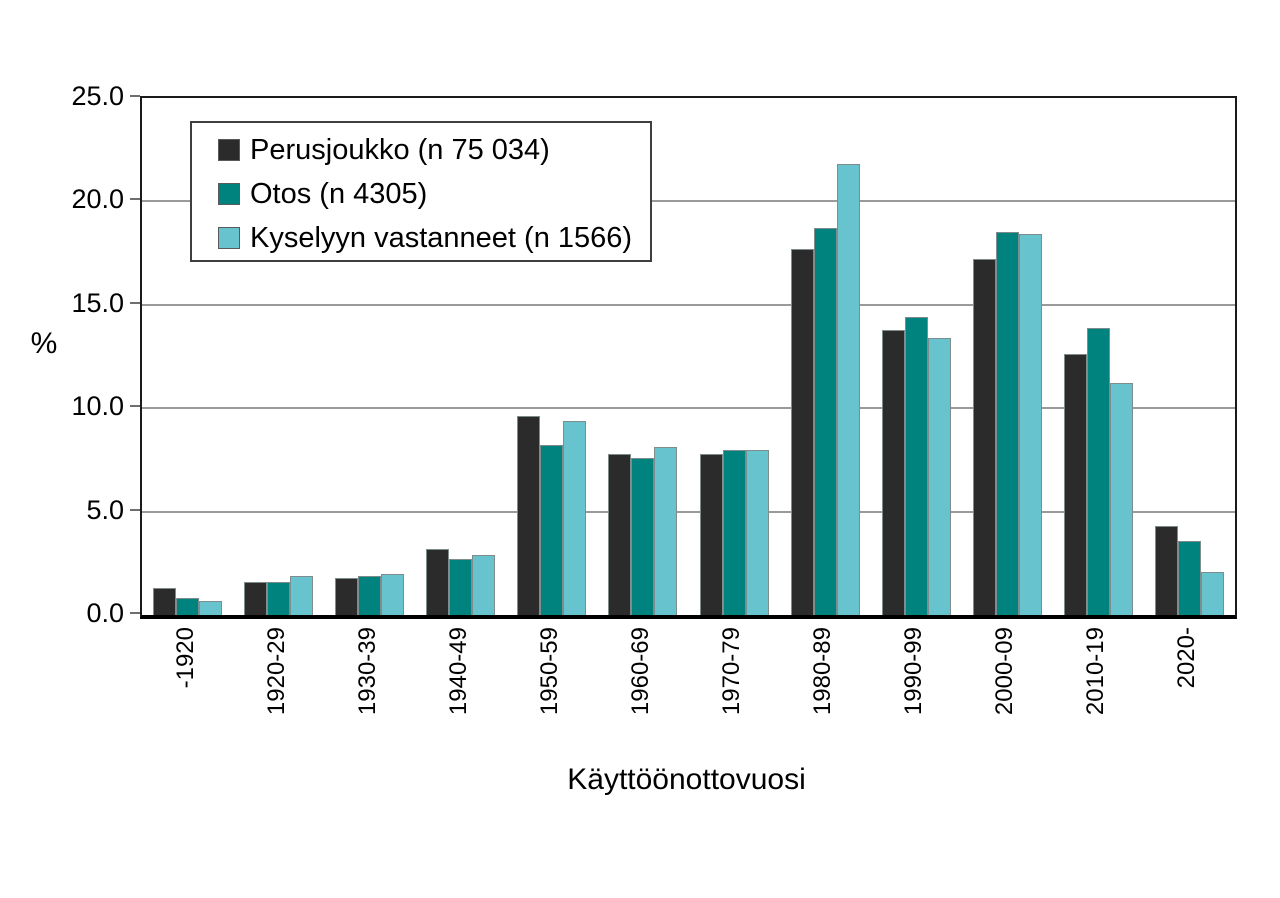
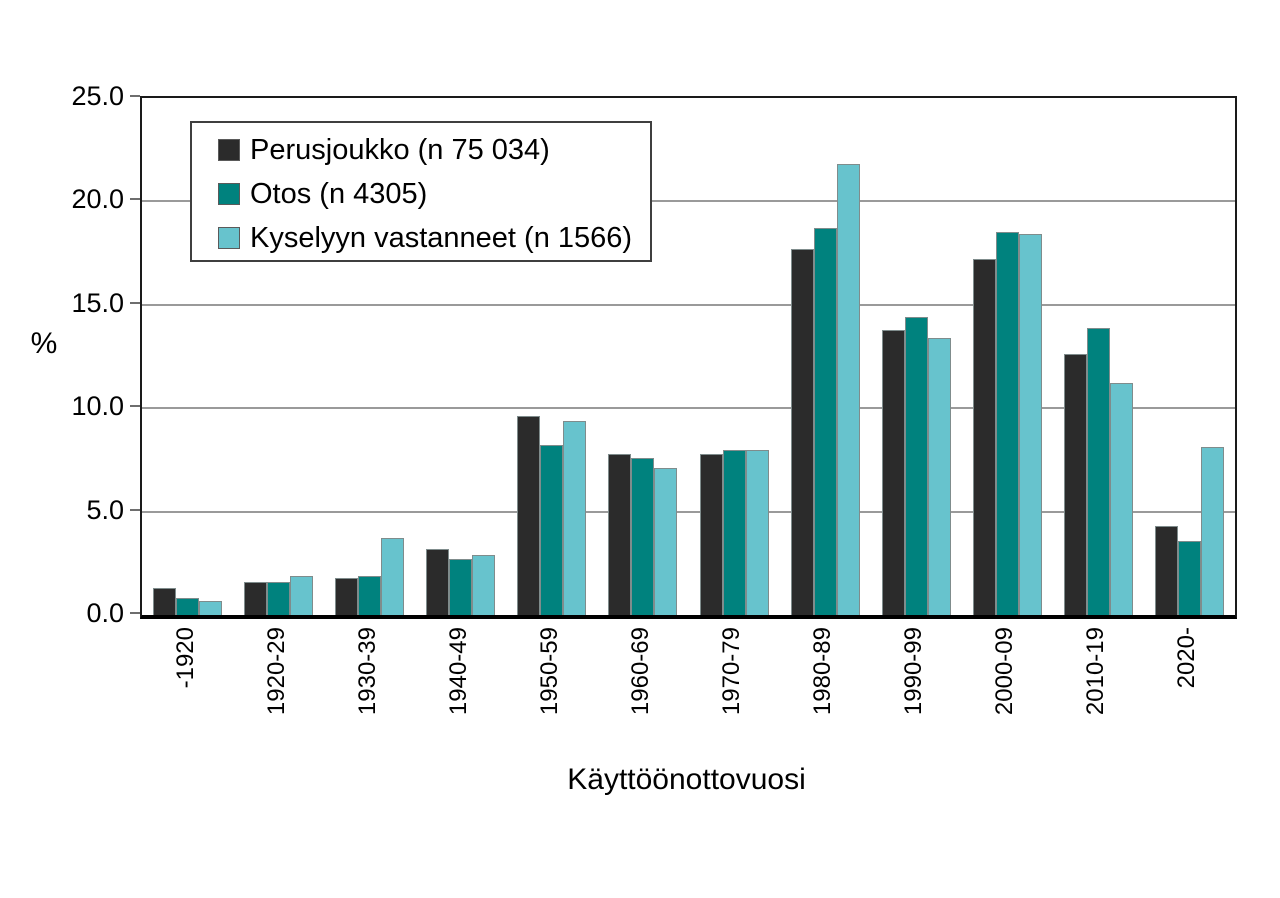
Kyselyyn vastanneet (n 1566)/1930-39: 2.0 -> 3.7
Kyselyyn vastanneet (n 1566)/1960-69: 8.1 -> 7.1
Kyselyyn vastanneet (n 1566)/2020-: 2.1 -> 8.1
